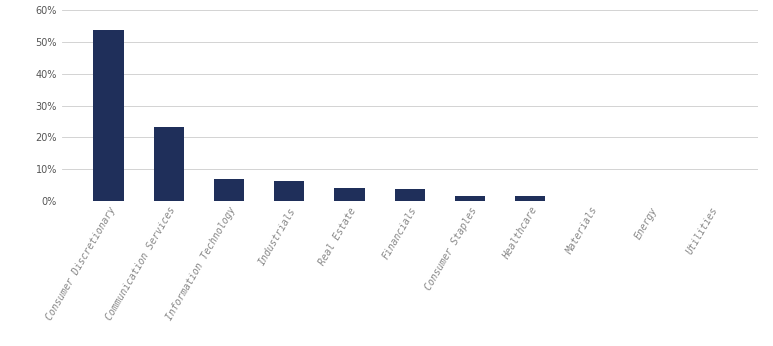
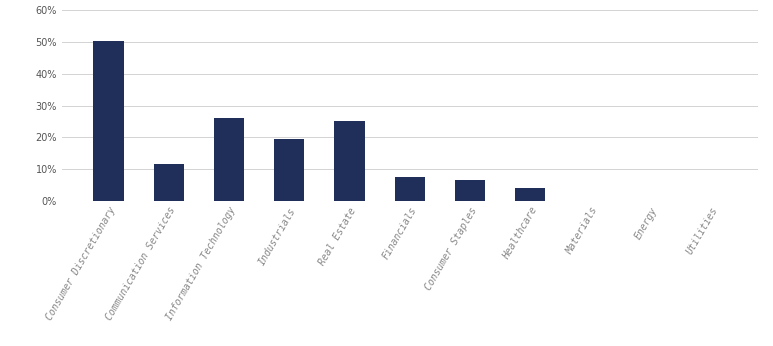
Consumer Discretionary: 53.8% -> 50.5%
Communication Services: 23.2% -> 11.5%
Information Technology: 6.8% -> 26.0%
Industrials: 6.2% -> 19.5%
Real Estate: 4.0% -> 25.0%
Financials: 3.6% -> 7.5%
Consumer Staples: 1.4% -> 6.5%
Healthcare: 1.4% -> 4.0%
